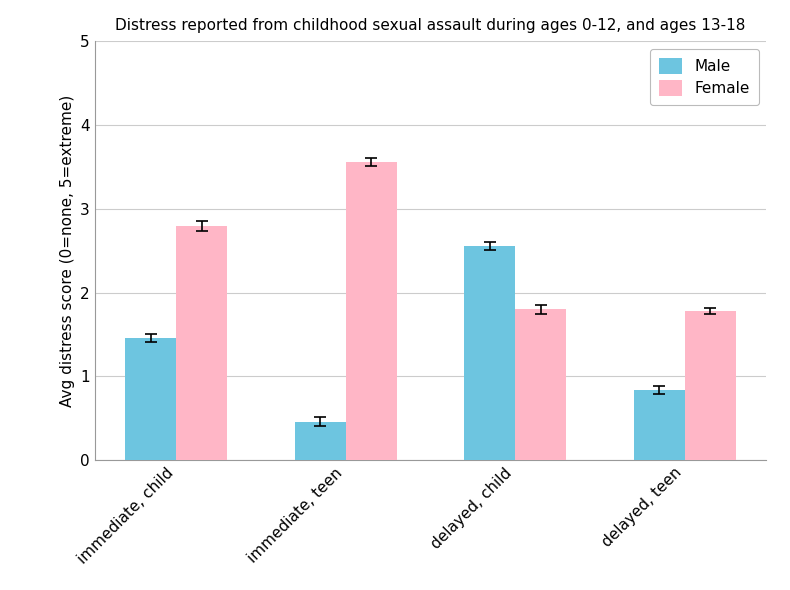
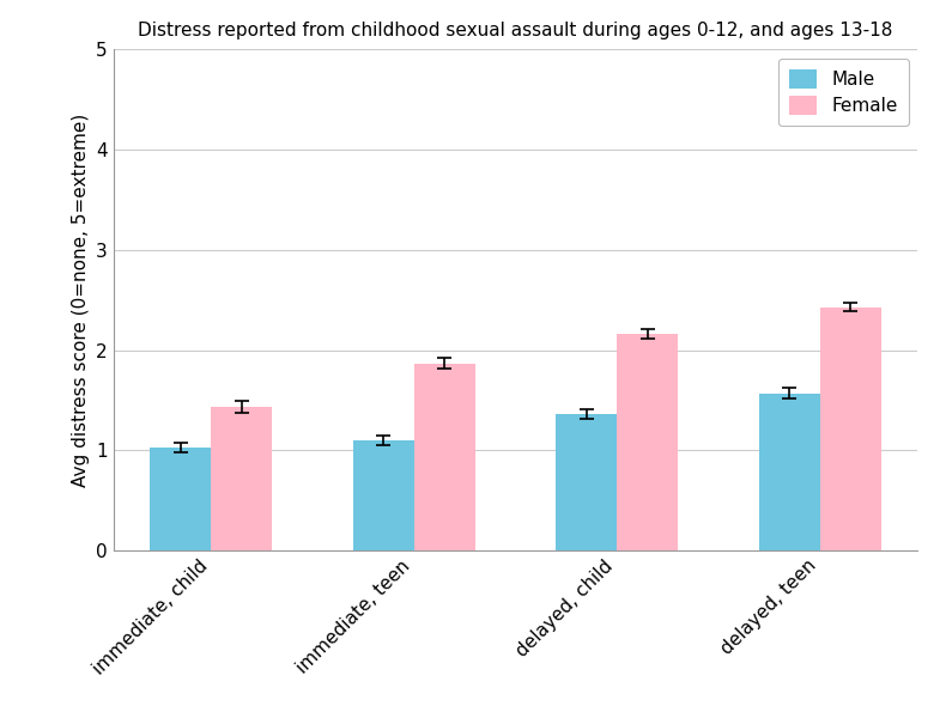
Male/immediate, child: 1.46 -> 1.03
Female/immediate, child: 2.80 -> 1.44
Male/immediate, teen: 0.46 -> 1.10
Female/immediate, teen: 3.56 -> 1.87
Male/delayed, child: 2.56 -> 1.36
Female/delayed, child: 1.80 -> 2.16
Male/delayed, teen: 0.84 -> 1.57
Female/delayed, teen: 1.78 -> 2.43
